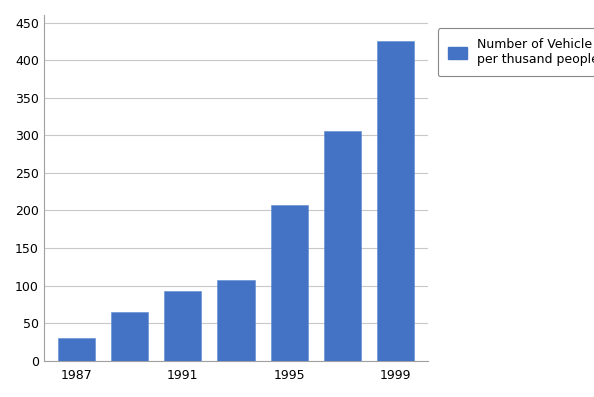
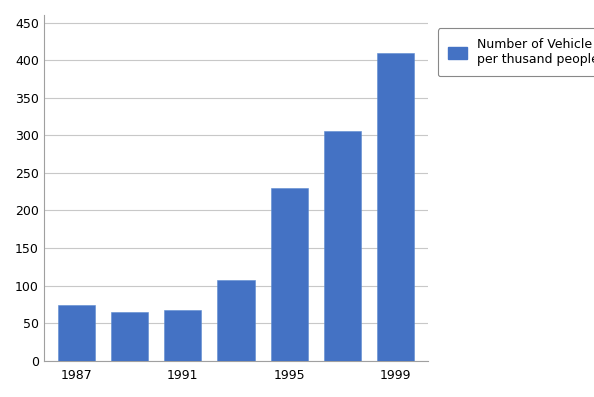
1987: 30 -> 74
1991: 93 -> 68
1995: 207 -> 230
1999: 425 -> 410
